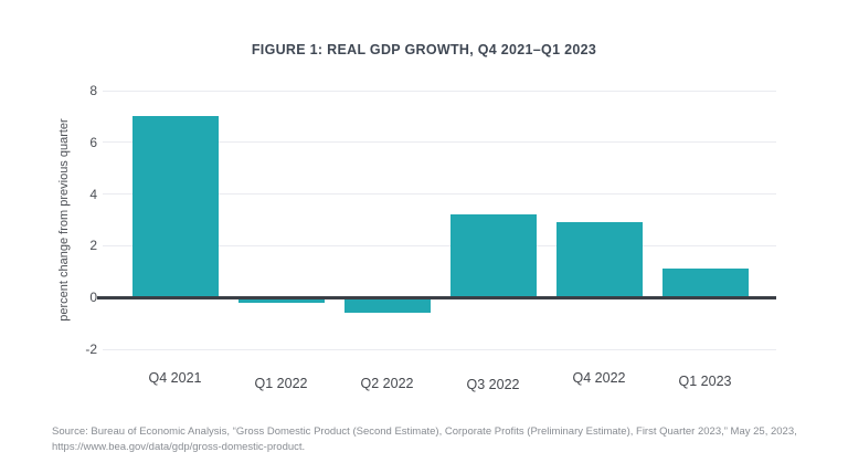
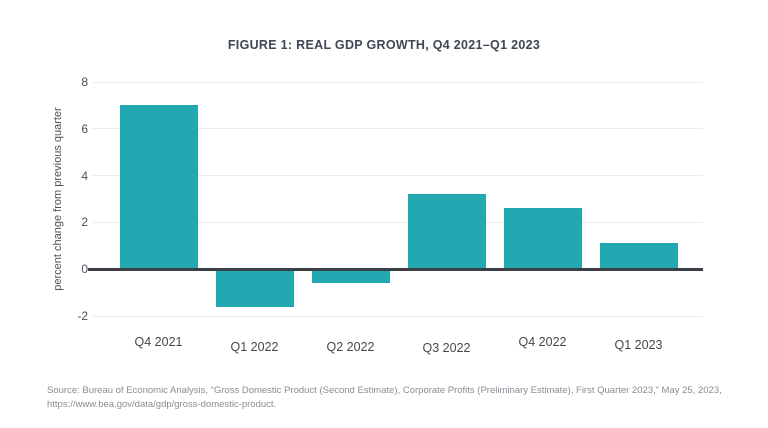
Q1 2022: -0.2 -> -1.6
Q4 2022: 2.9 -> 2.6
